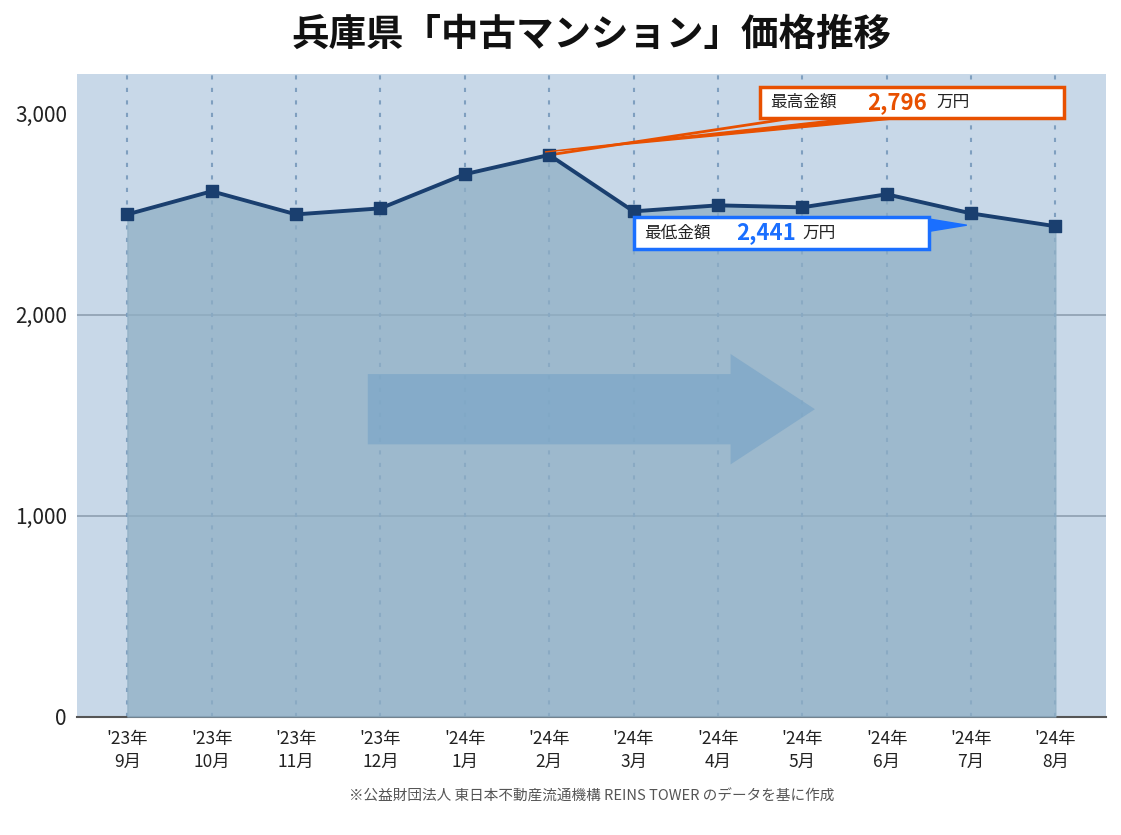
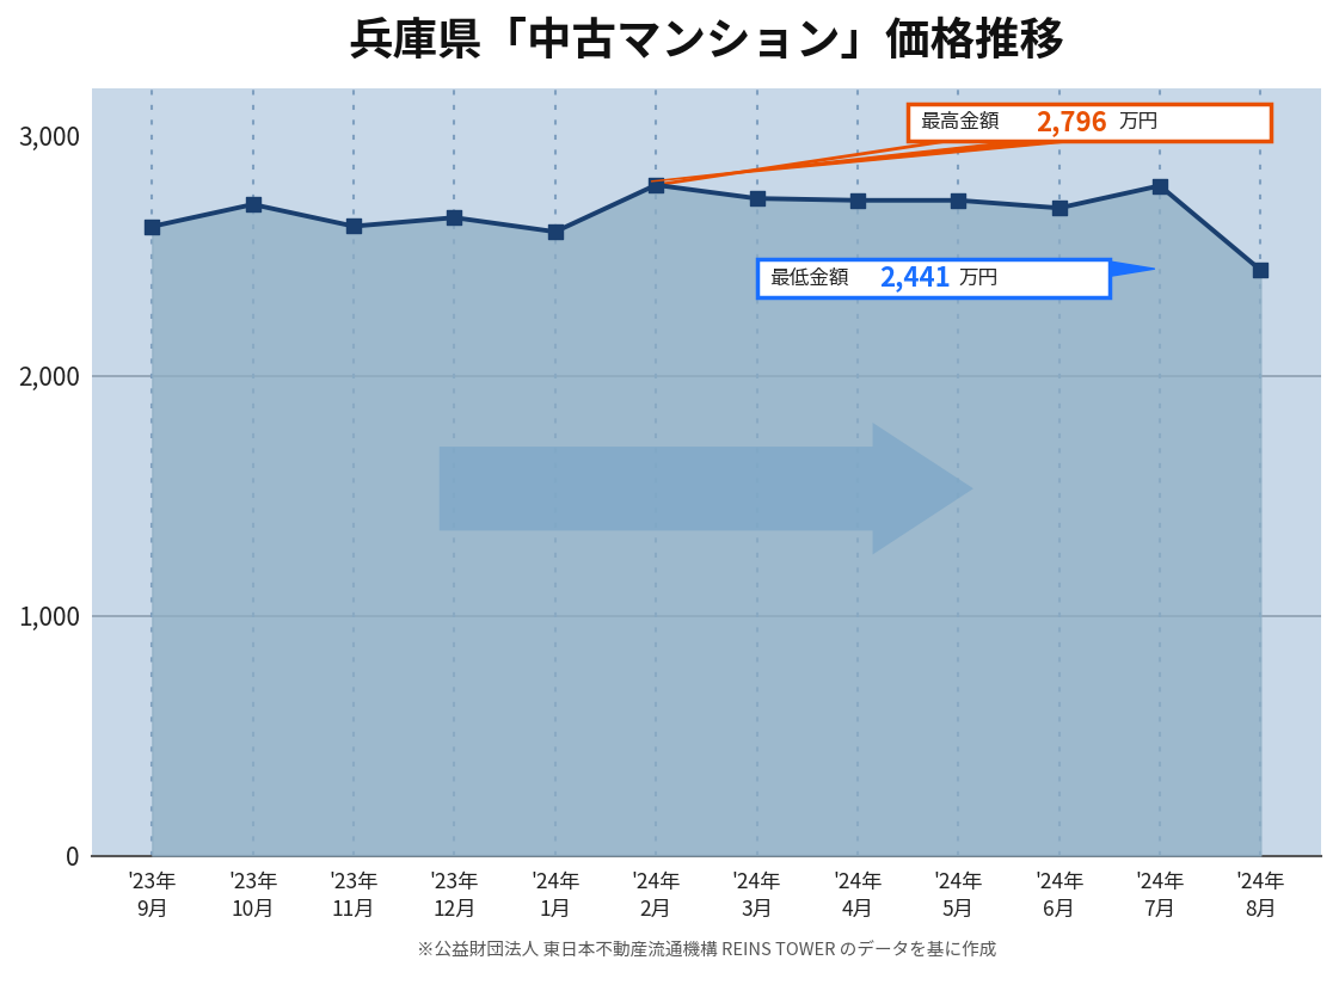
'23年 9月: 2,500 -> 2,623
'23年 10月: 2,615 -> 2,715
'23年 11月: 2,500 -> 2,624
'23年 12月: 2,530 -> 2,660
'24年 1月: 2,700 -> 2,601
'24年 3月: 2,515 -> 2,740
'24年 4月: 2,545 -> 2,732
'24年 5月: 2,535 -> 2,732
'24年 6月: 2,600 -> 2,700
'24年 7月: 2,505 -> 2,793
